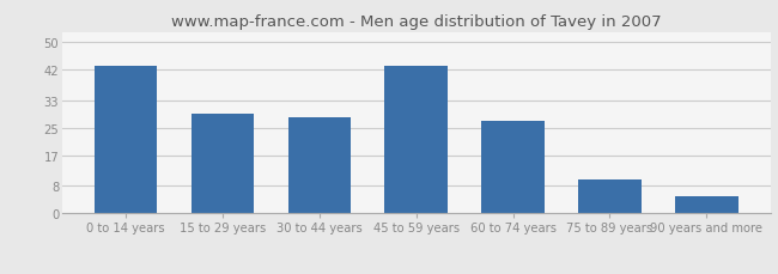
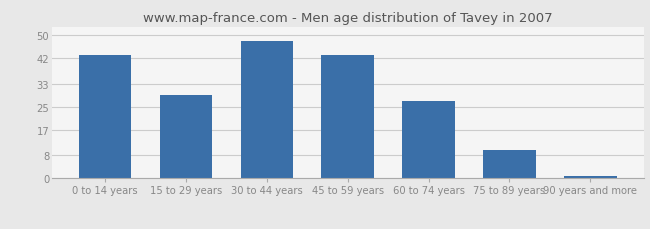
30 to 44 years: 28 -> 48
90 years and more: 5 -> 1
